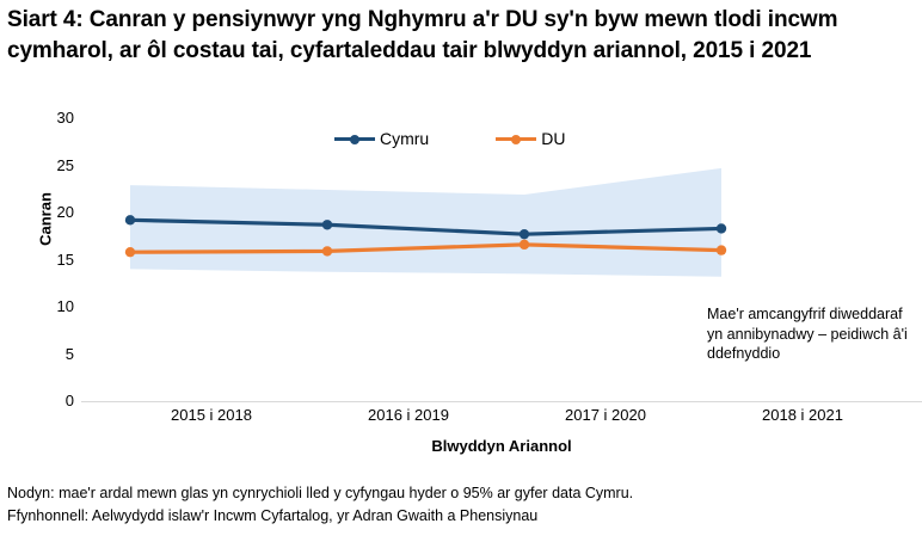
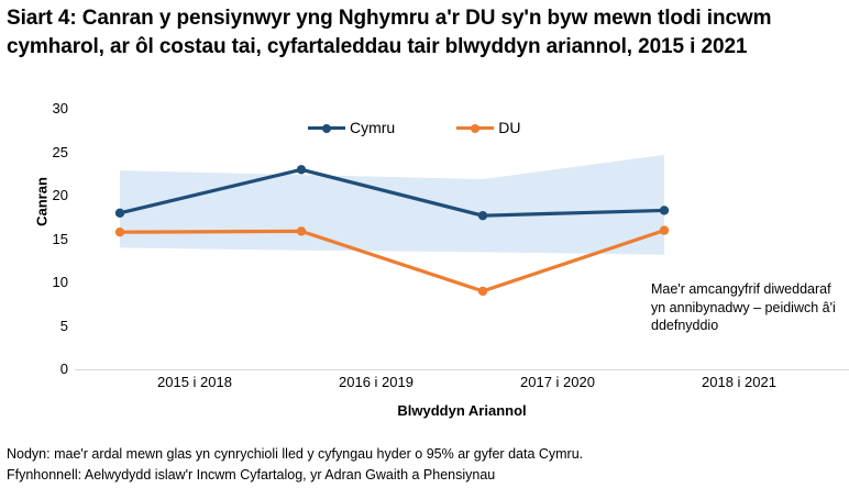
Cymru/2015 i 2018: 19 -> 18
Cymru/2016 i 2019: 19 -> 23
DU/2017 i 2020: 17 -> 9
